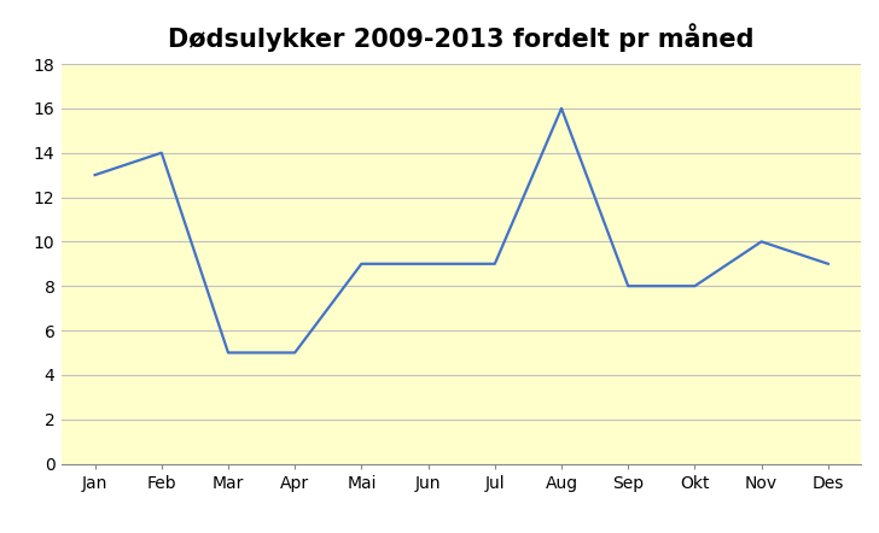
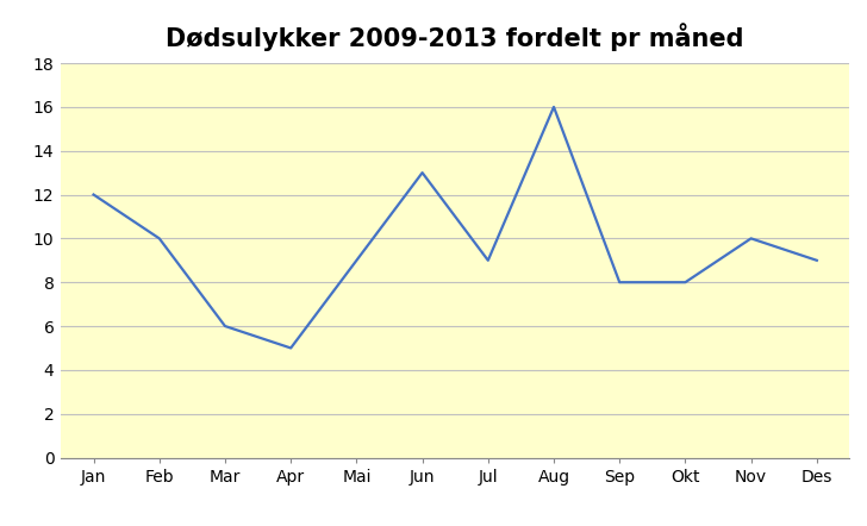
Jan: 13 -> 12
Feb: 14 -> 10
Mar: 5 -> 6
Jun: 9 -> 13
